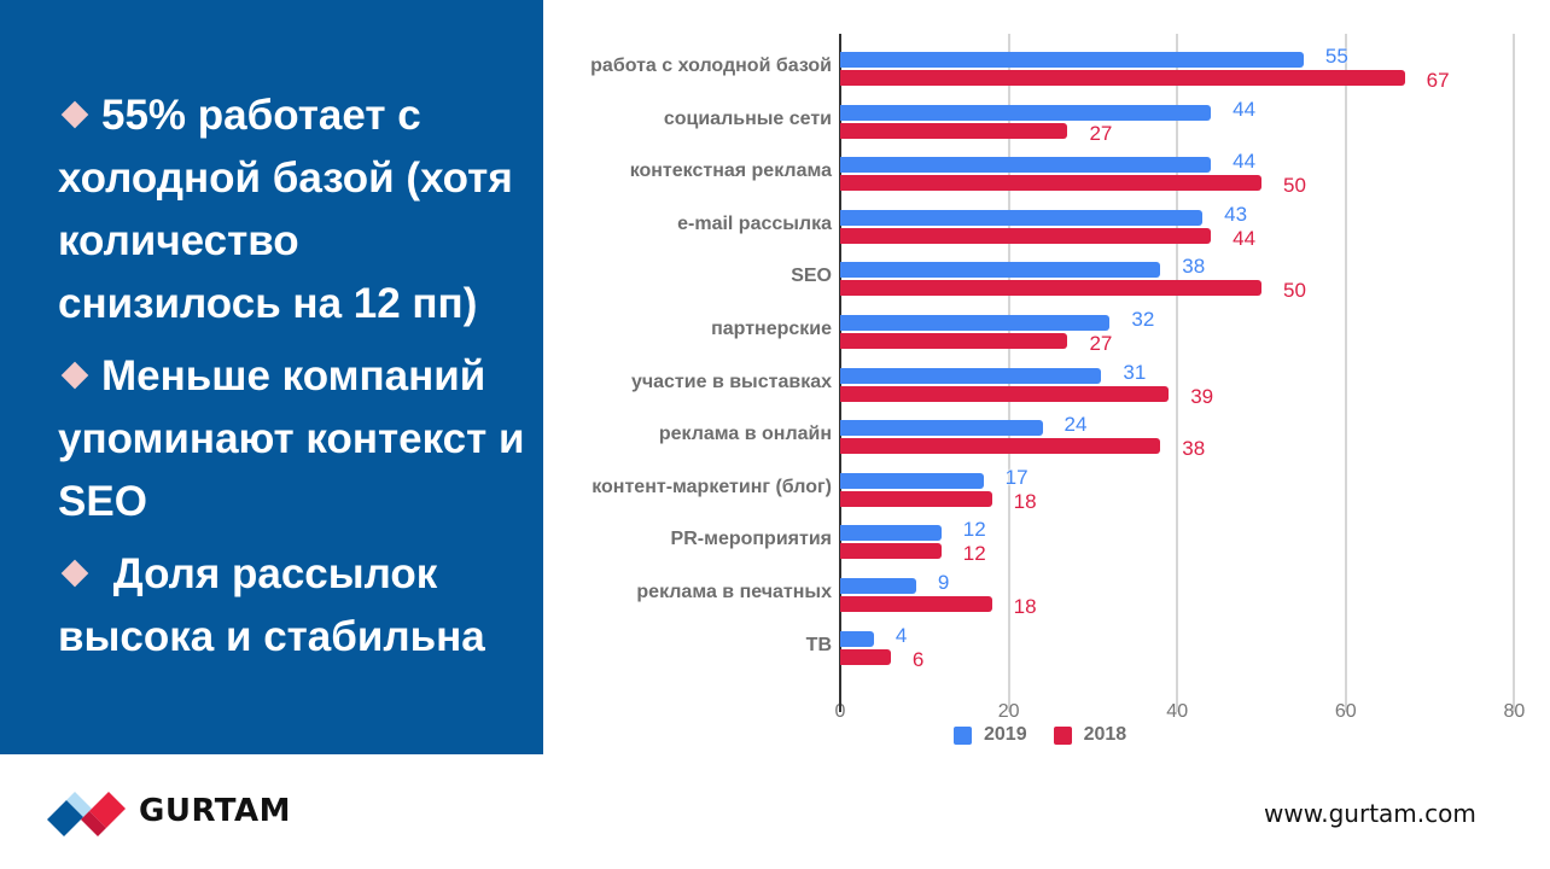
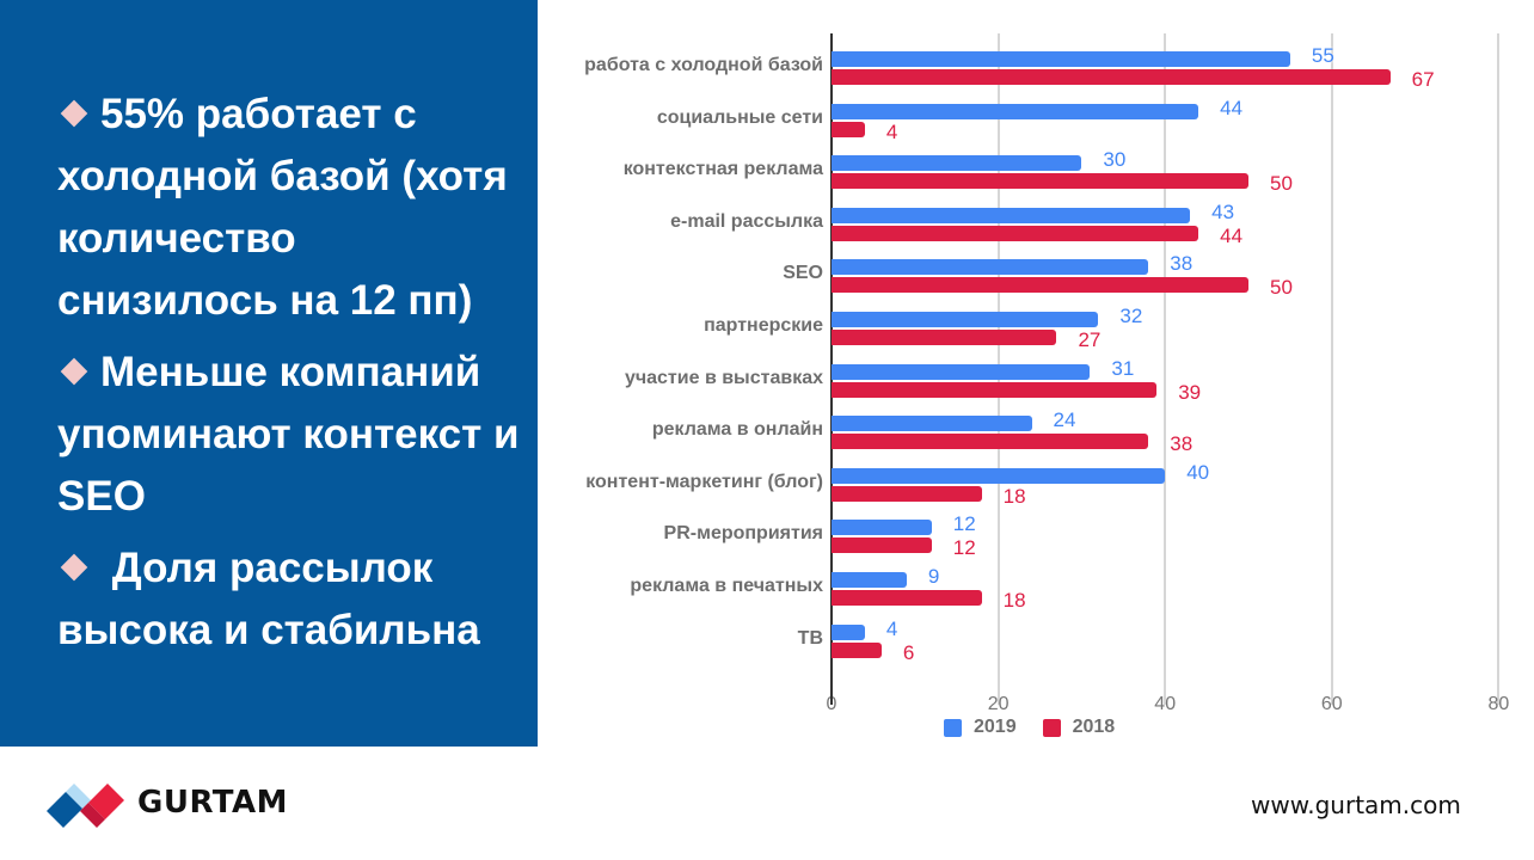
2018/социальные сети: 27 -> 4
2019/контекстная реклама: 44 -> 30
2019/контент-маркетинг (блог): 17 -> 40
